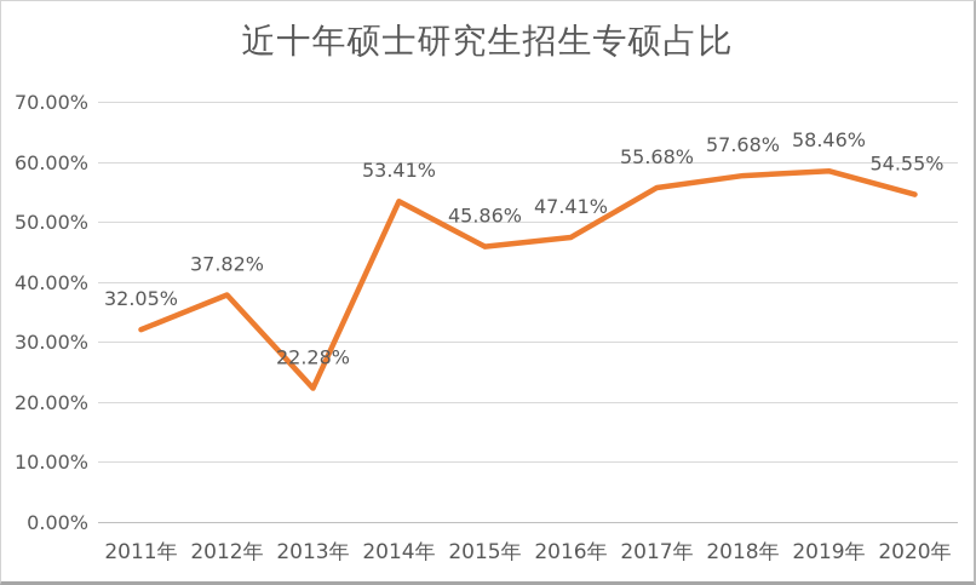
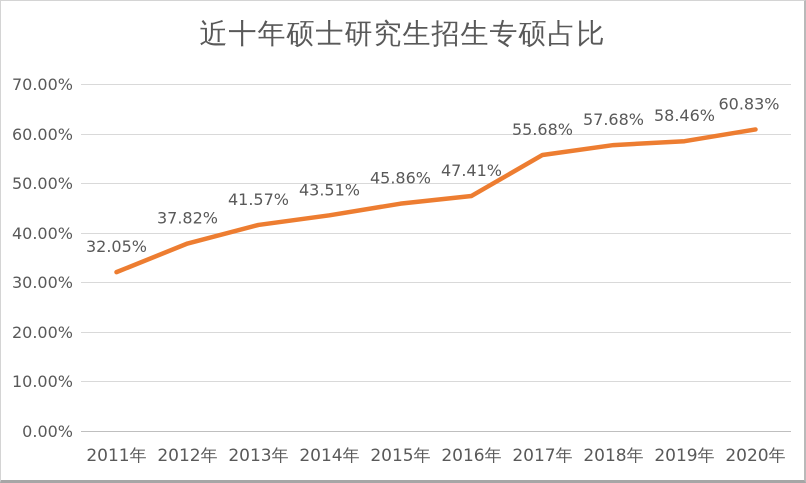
2013年: 22.28% -> 41.57%
2014年: 53.41% -> 43.51%
2020年: 54.55% -> 60.83%
